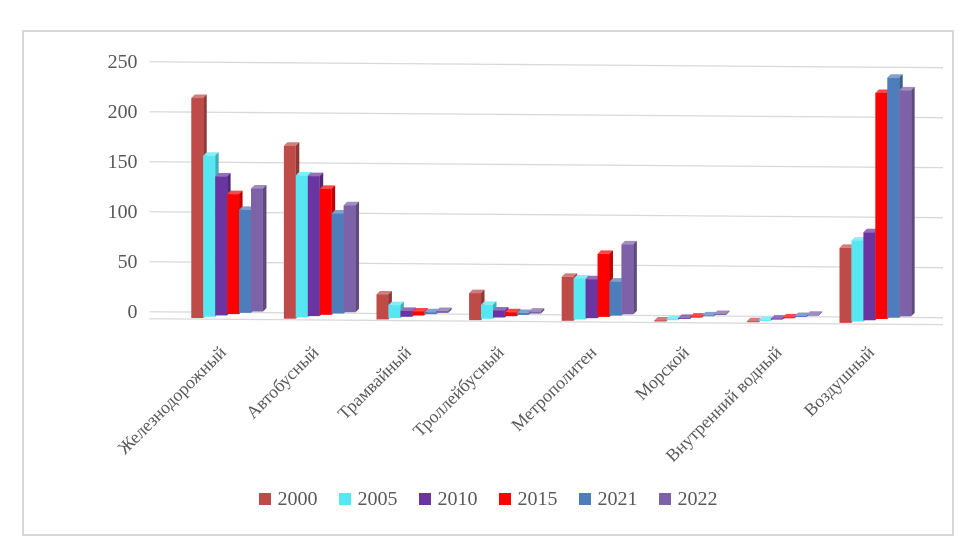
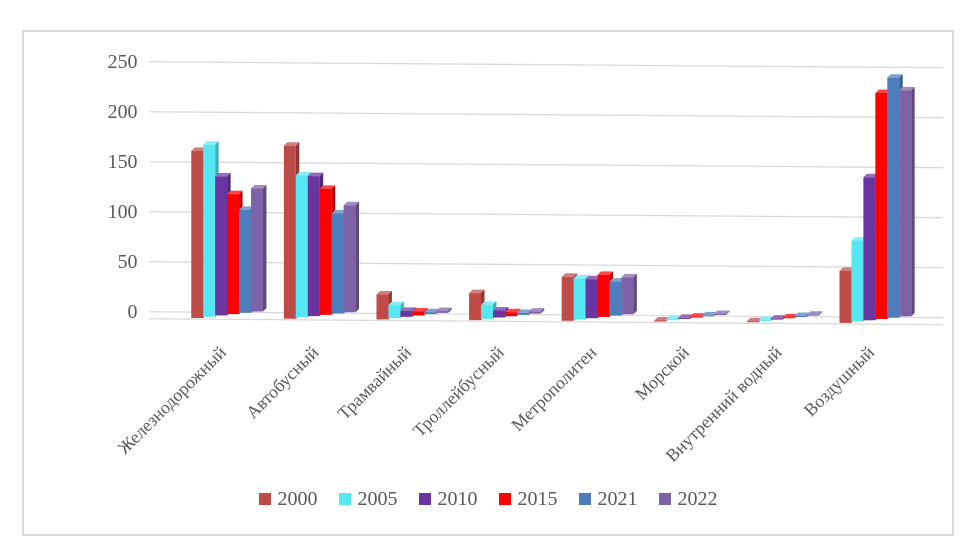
2000/Железнодорожный: 220 -> 167
2005/Железнодорожный: 161 -> 172
2015/Метрополитен: 63 -> 42
2022/Метрополитен: 70 -> 37
2000/Воздушный: 75 -> 52
2010/Воздушный: 88 -> 143
